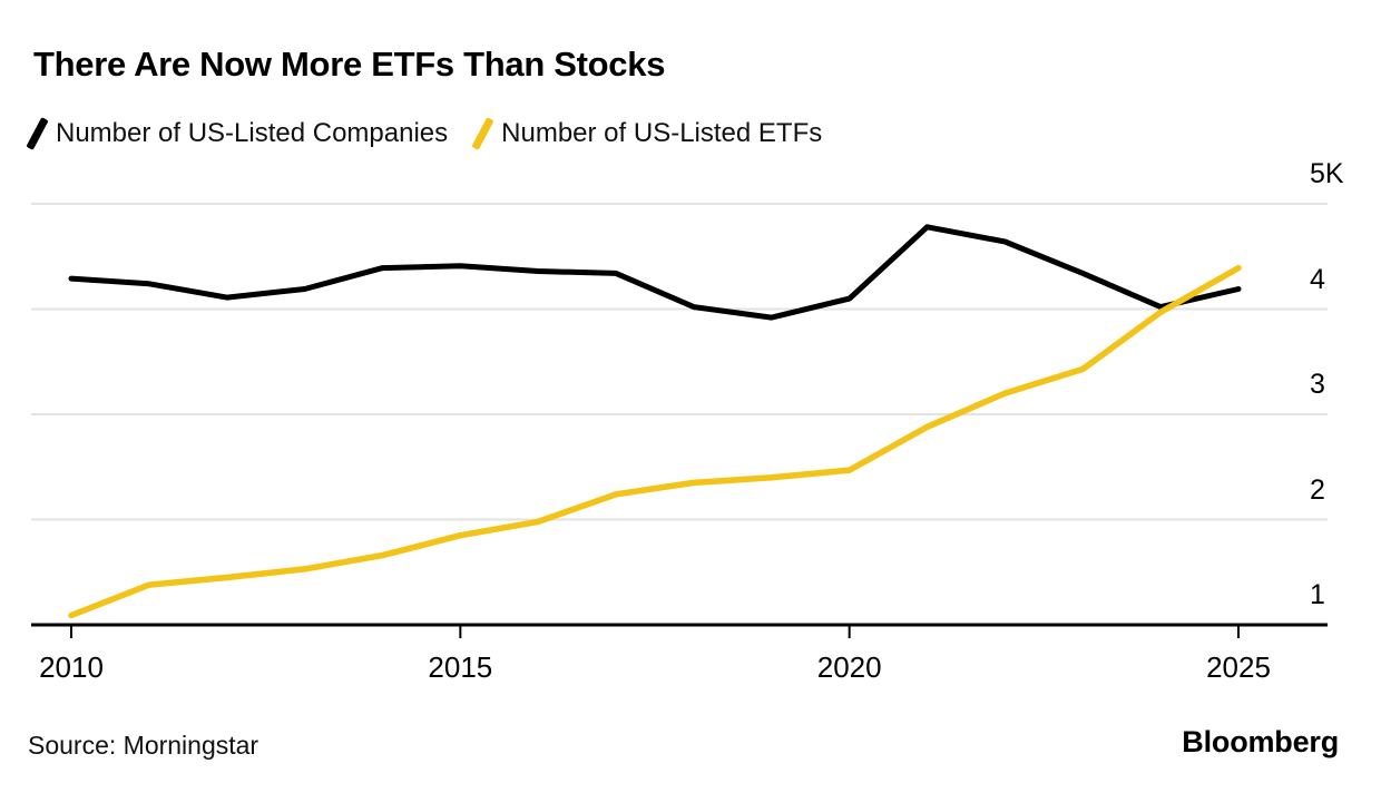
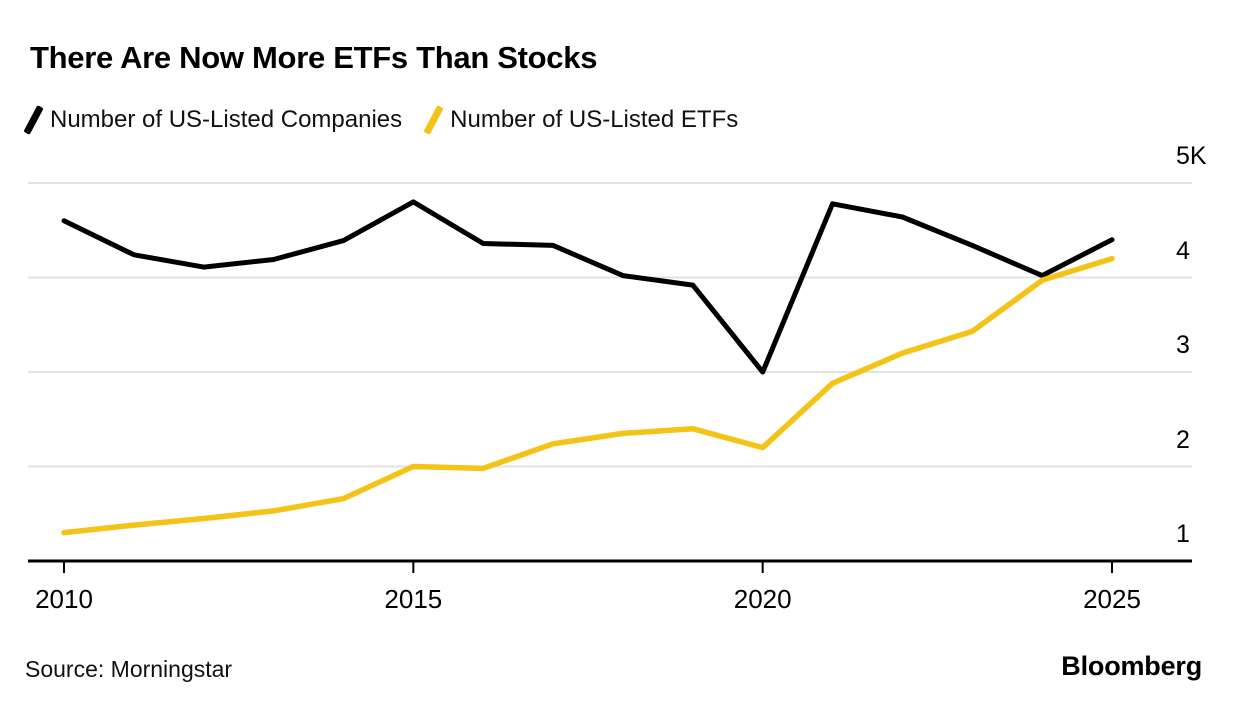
Number of US-Listed Companies/2010: 4.3K -> 4.6K
Number of US-Listed ETFs/2010: 1.1K -> 1.3K
Number of US-Listed Companies/2015: 4.4K -> 4.8K
Number of US-Listed ETFs/2015: 1.8K -> 2.0K
Number of US-Listed Companies/2020: 4.1K -> 3.0K
Number of US-Listed ETFs/2020: 2.5K -> 2.2K
Number of US-Listed Companies/2025: 4.2K -> 4.4K
Number of US-Listed ETFs/2025: 4.4K -> 4.2K
